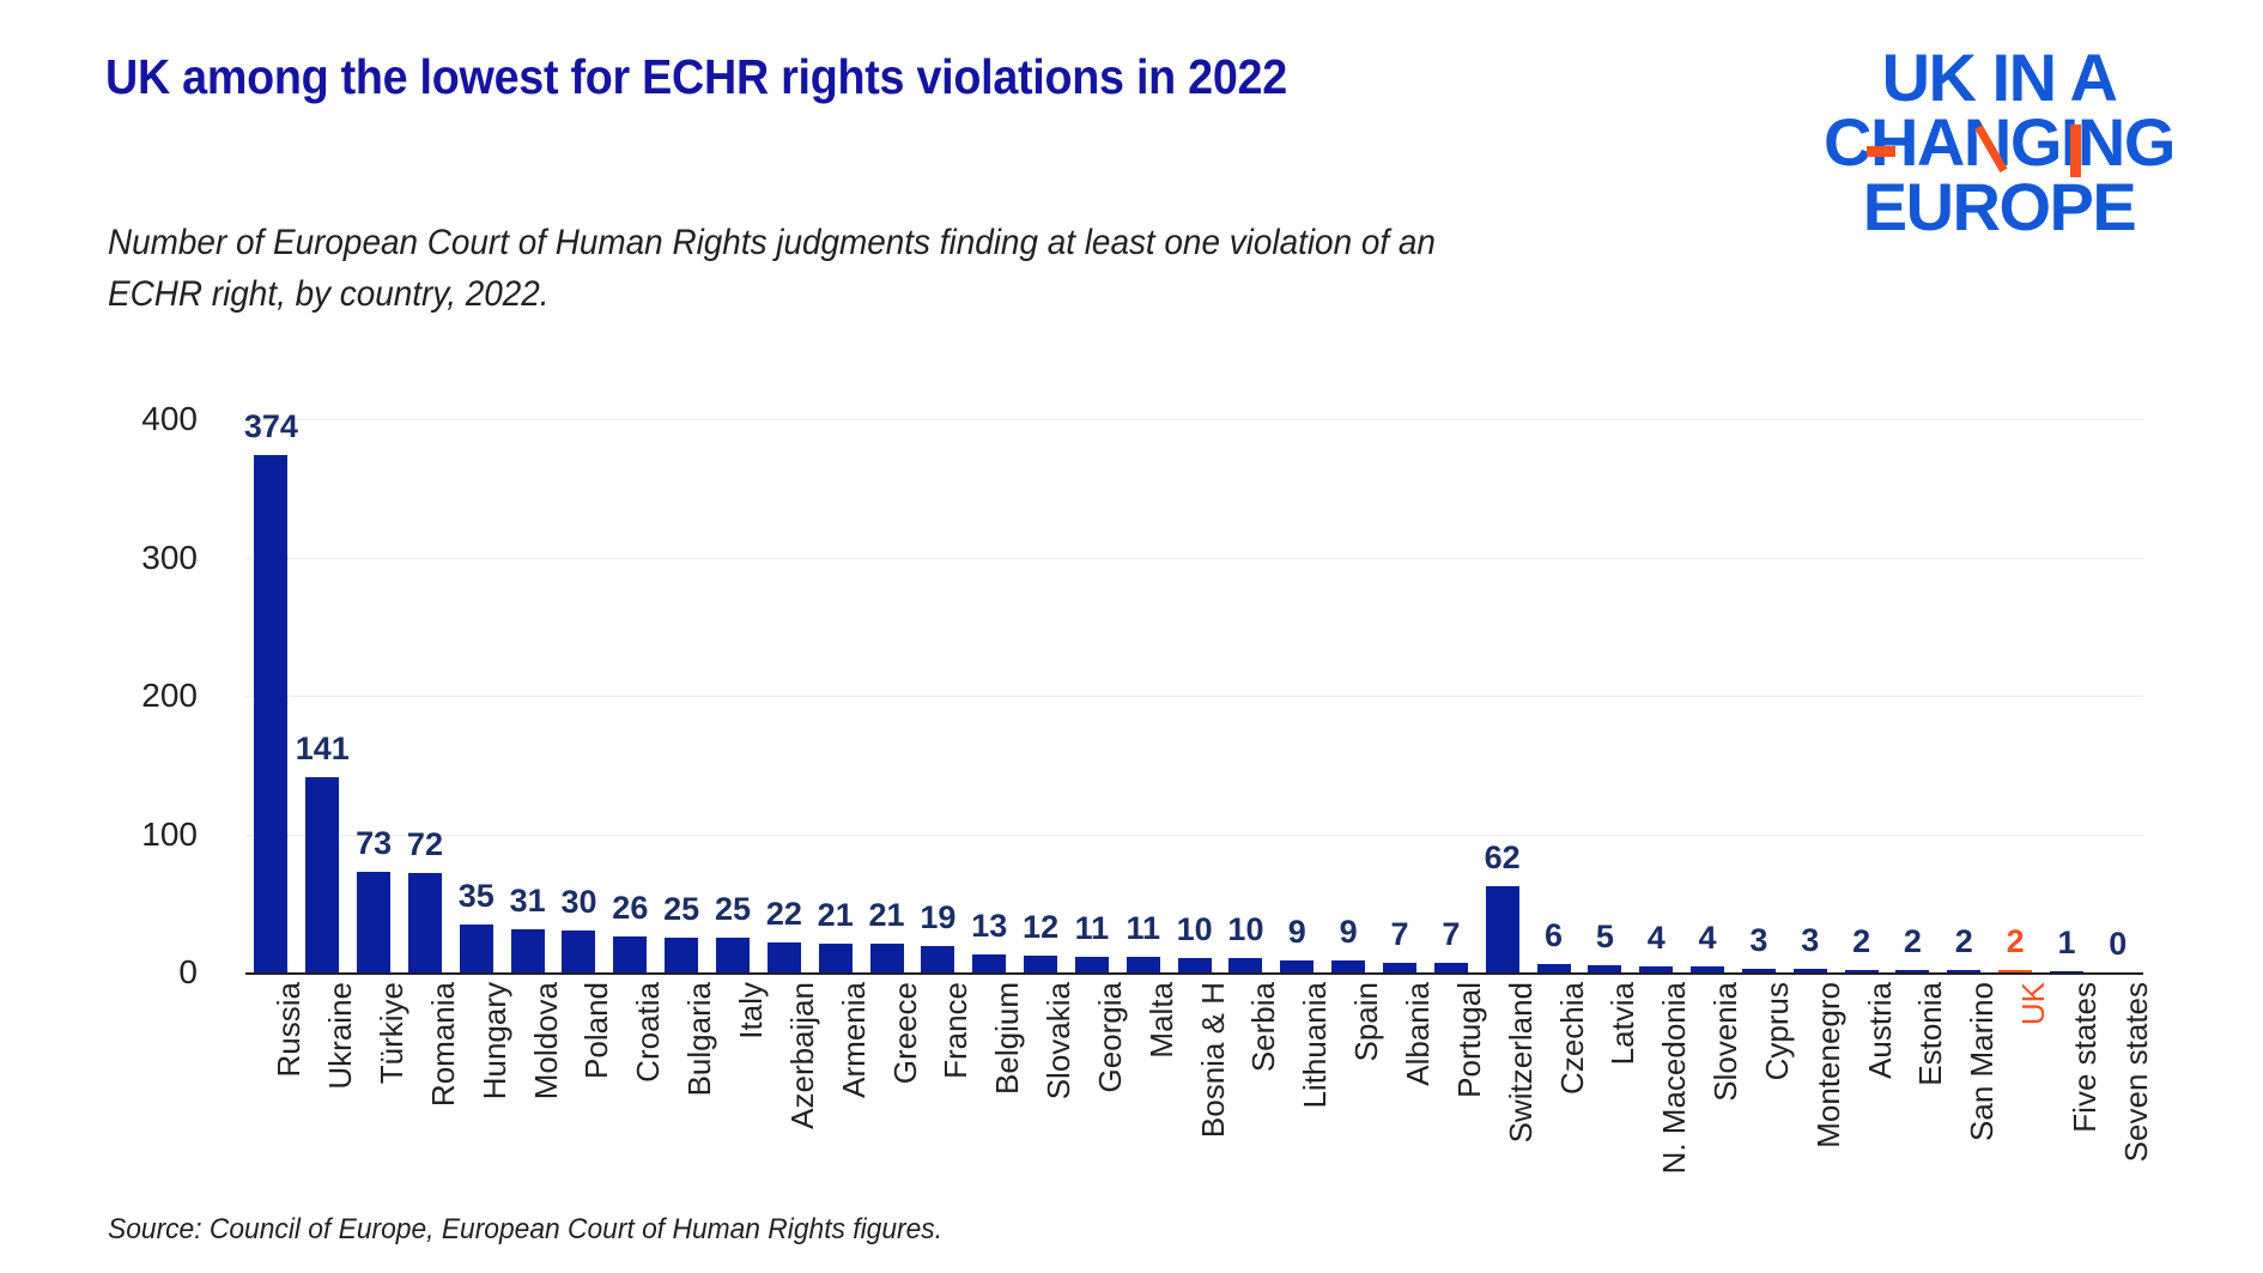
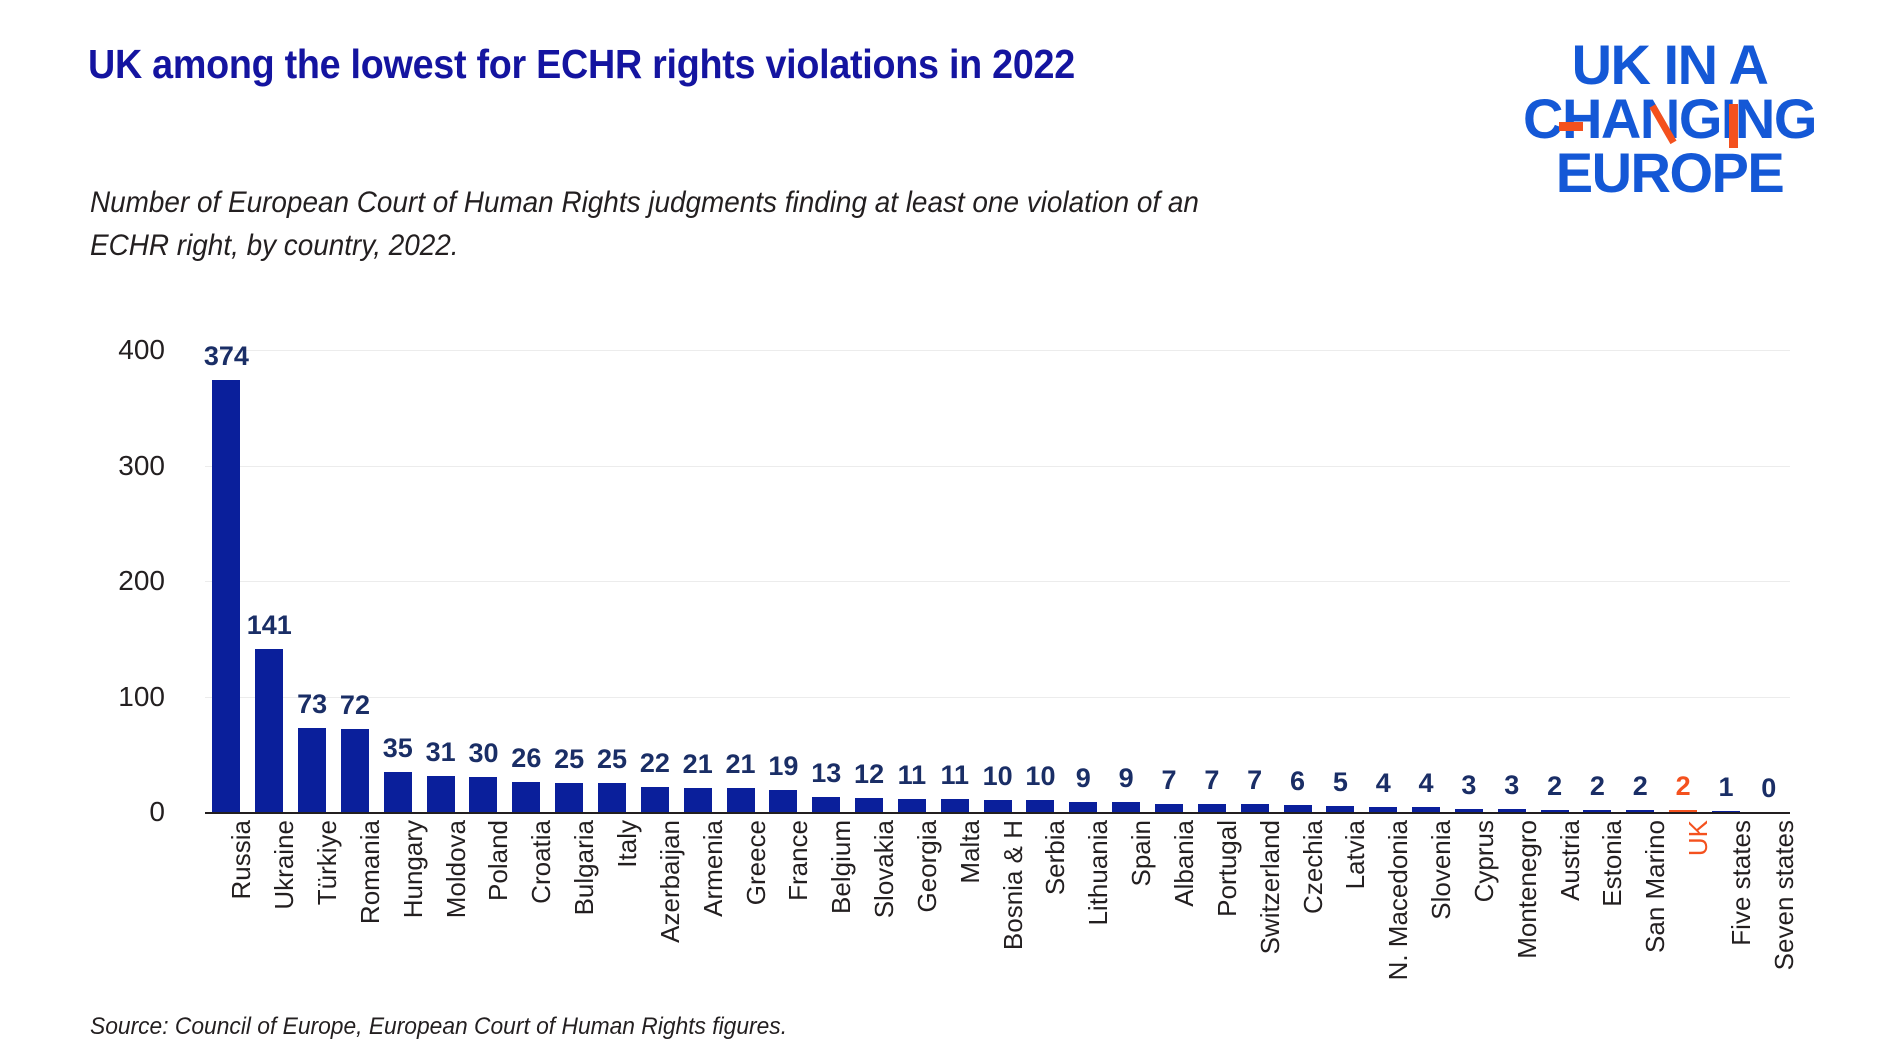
Switzerland: 62 -> 7
